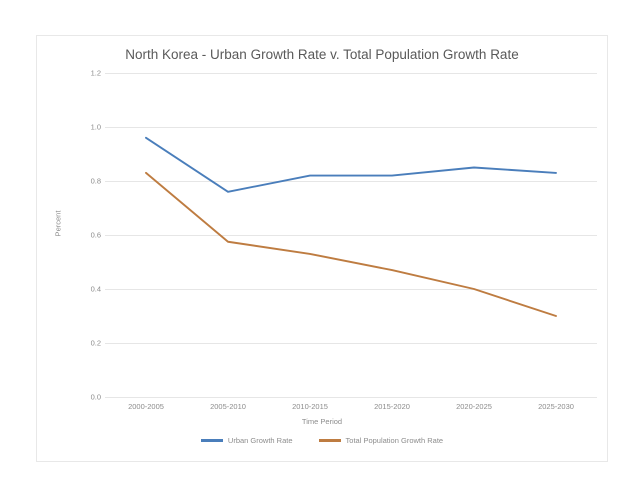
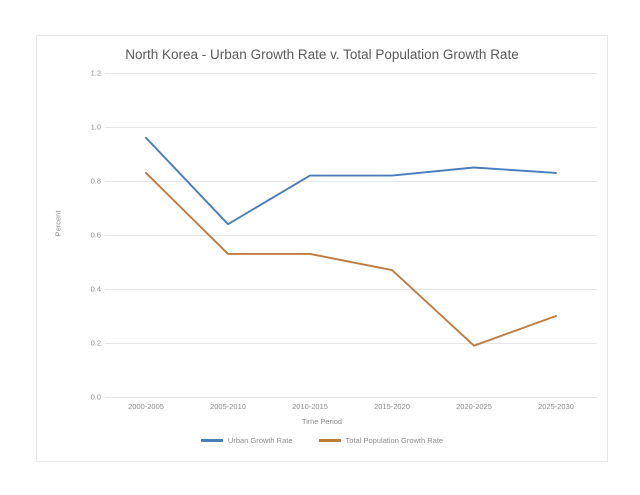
Urban Growth Rate/2005-2010: 0.76 -> 0.64
Total Population Growth Rate/2005-2010: 0.57 -> 0.53
Total Population Growth Rate/2020-2025: 0.40 -> 0.19
